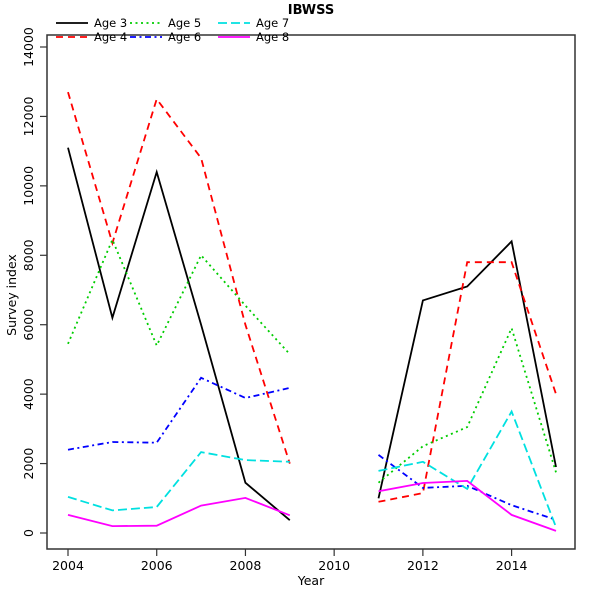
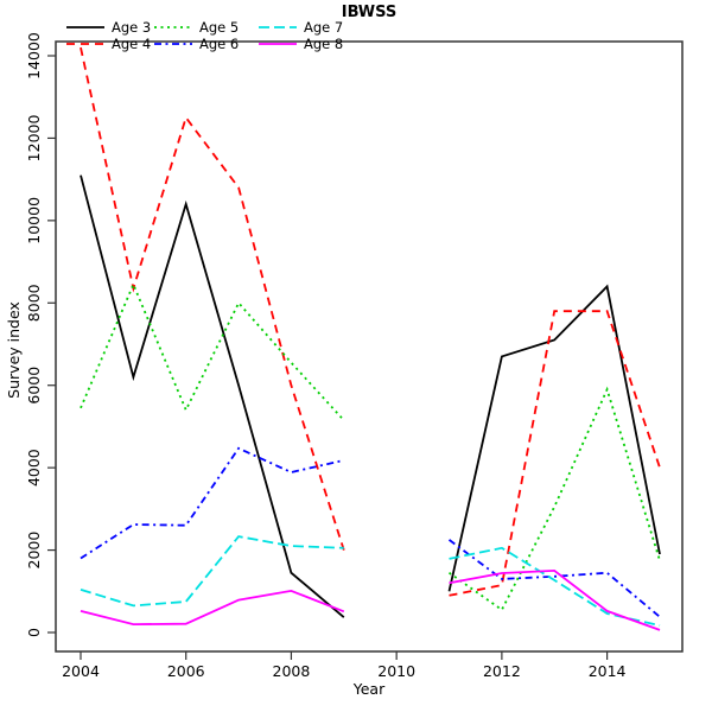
Age 4/2004: 12700 -> 14200
Age 6/2004: 2400 -> 1800
Age 5/2012: 2500 -> 600
Age 6/2014: 800 -> 1400
Age 7/2014: 3500 -> 500
